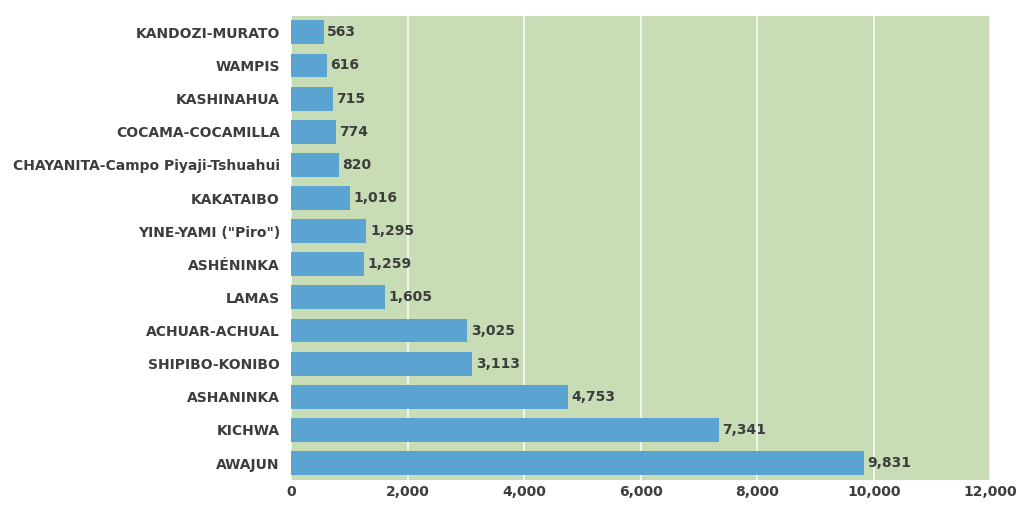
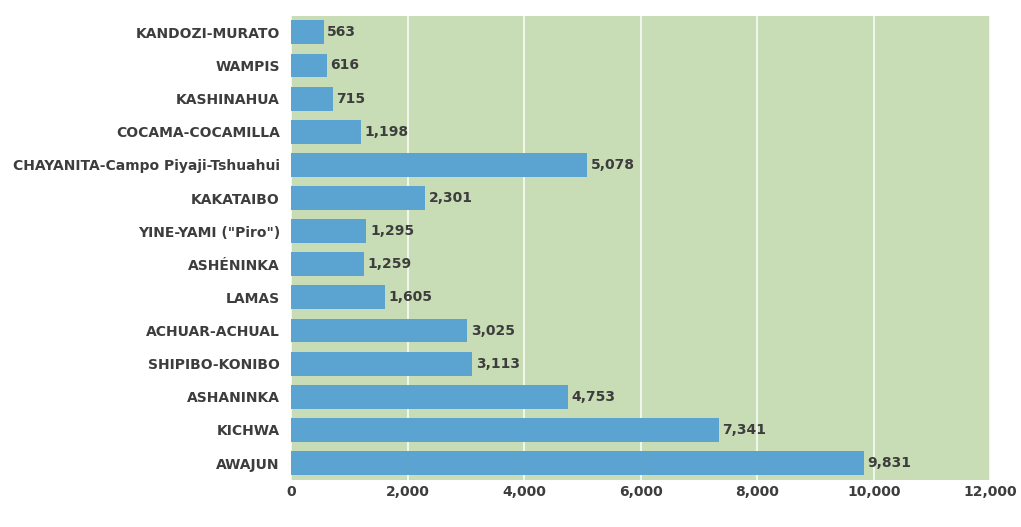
COCAMA-COCAMILLA: 774 -> 1,198
CHAYANITA-Campo Piyaji-Tshuahui: 820 -> 5,078
KAKATAIBO: 1,016 -> 2,301
